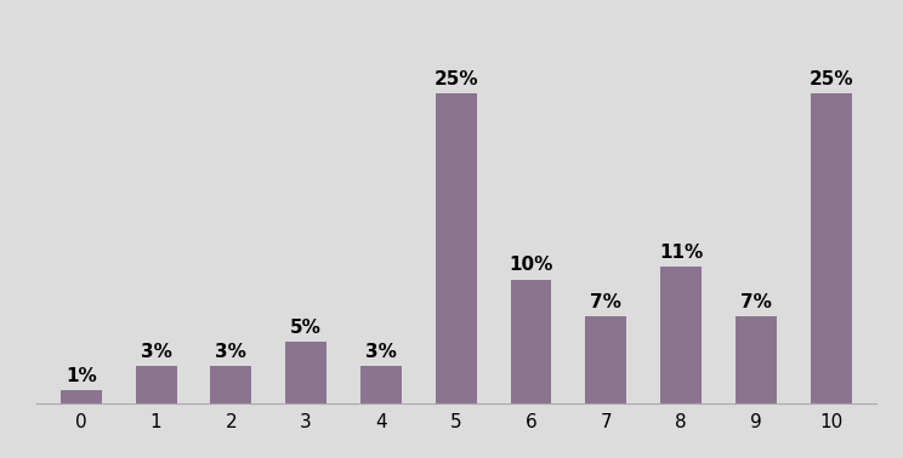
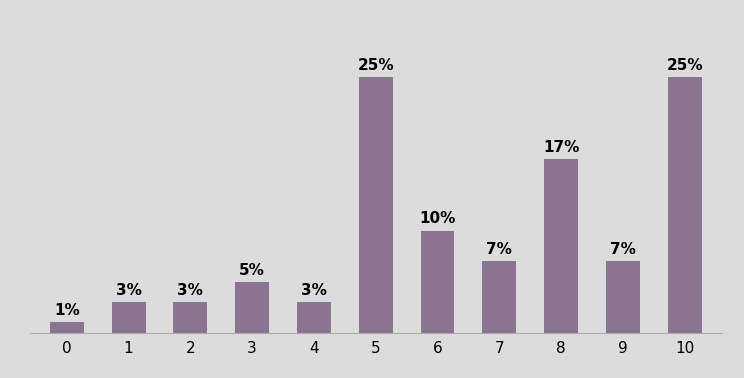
8: 11% -> 17%
